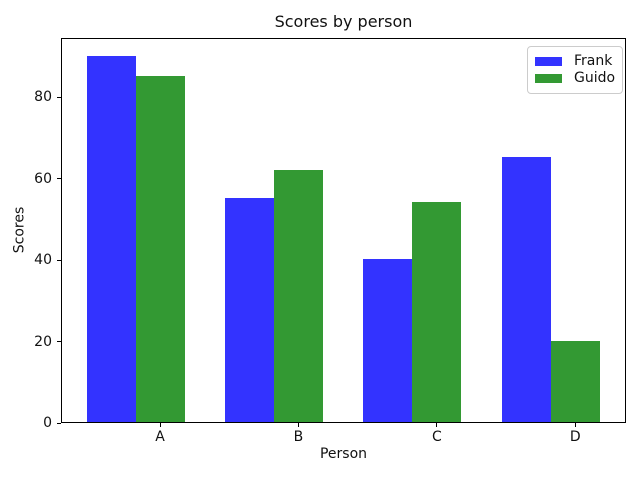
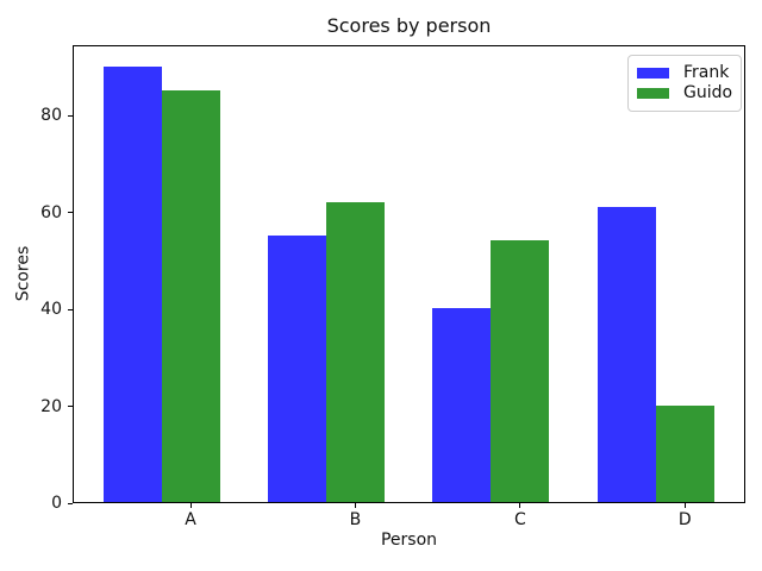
Frank/D: 65 -> 61
